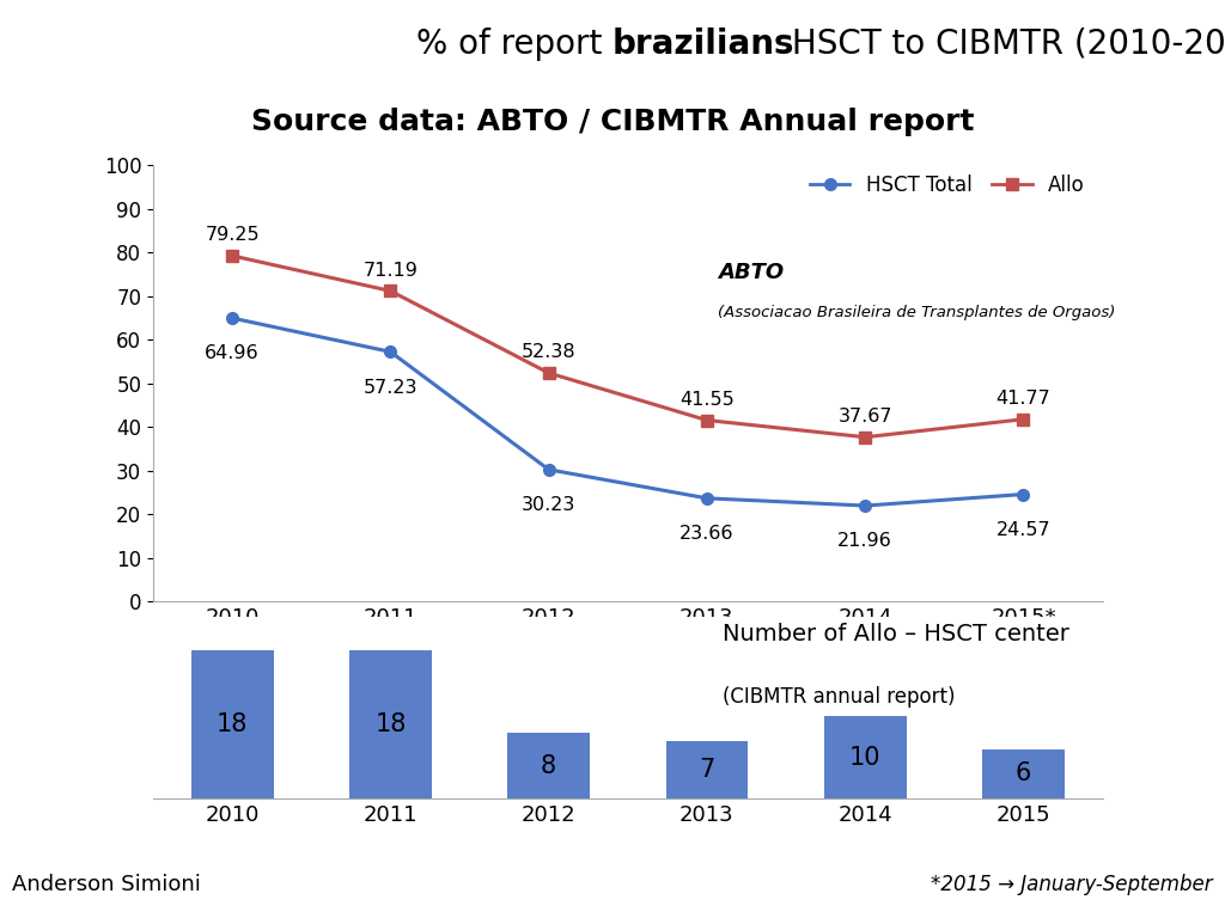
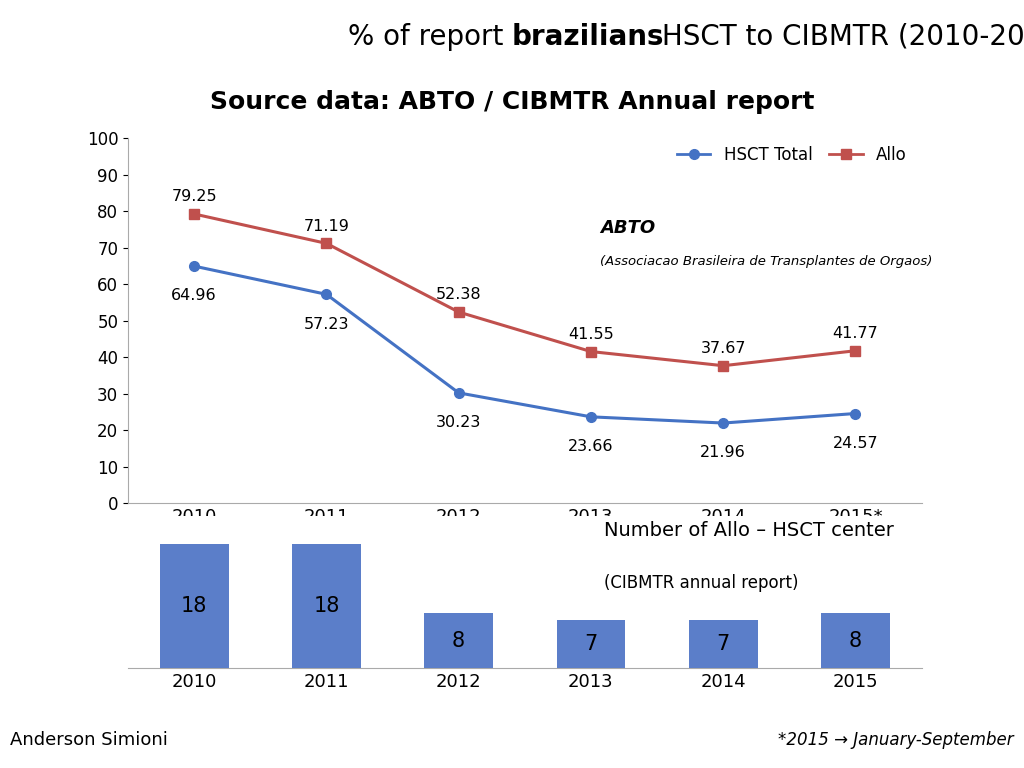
2014: 10 -> 7
2015: 6 -> 8
